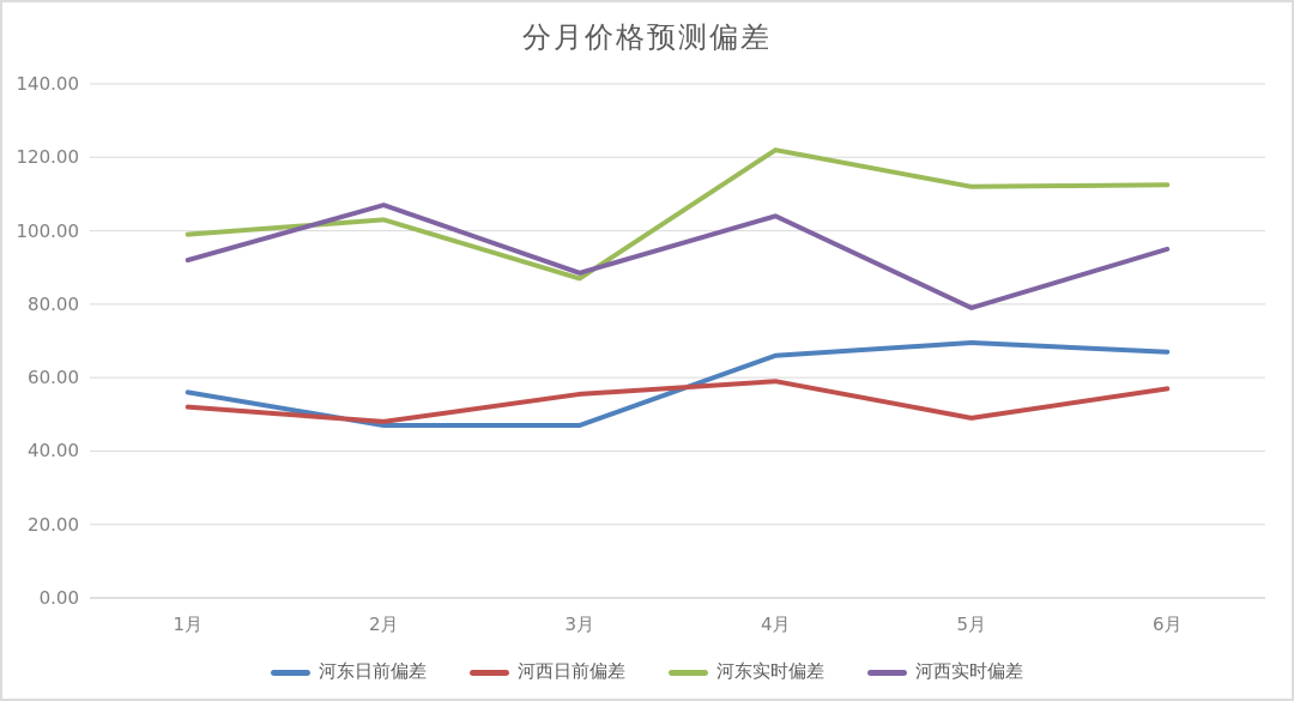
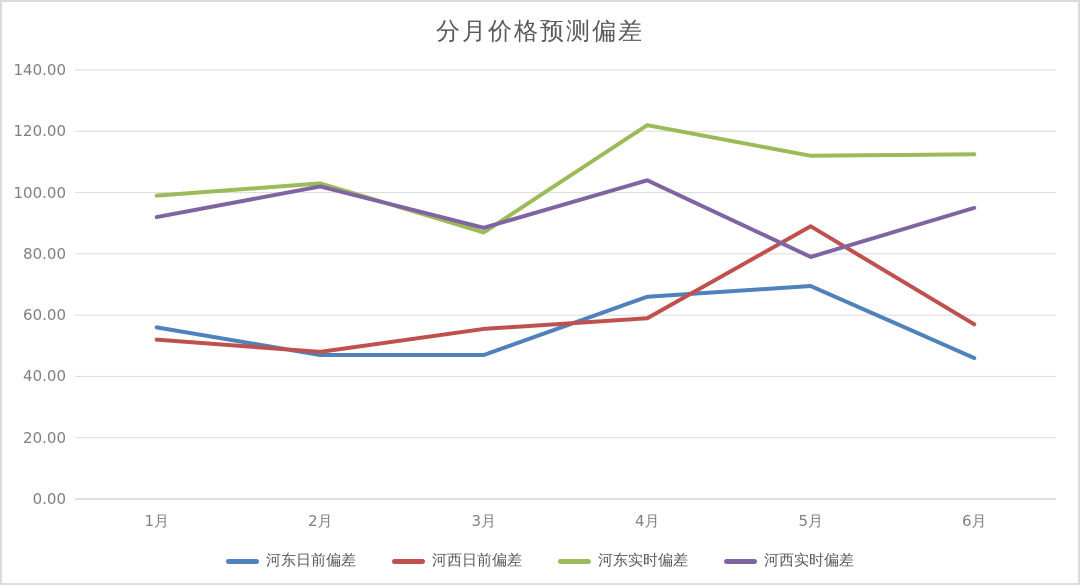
河西实时偏差/2月: 107 -> 102
河西日前偏差/5月: 49 -> 89
河东日前偏差/6月: 67 -> 46
